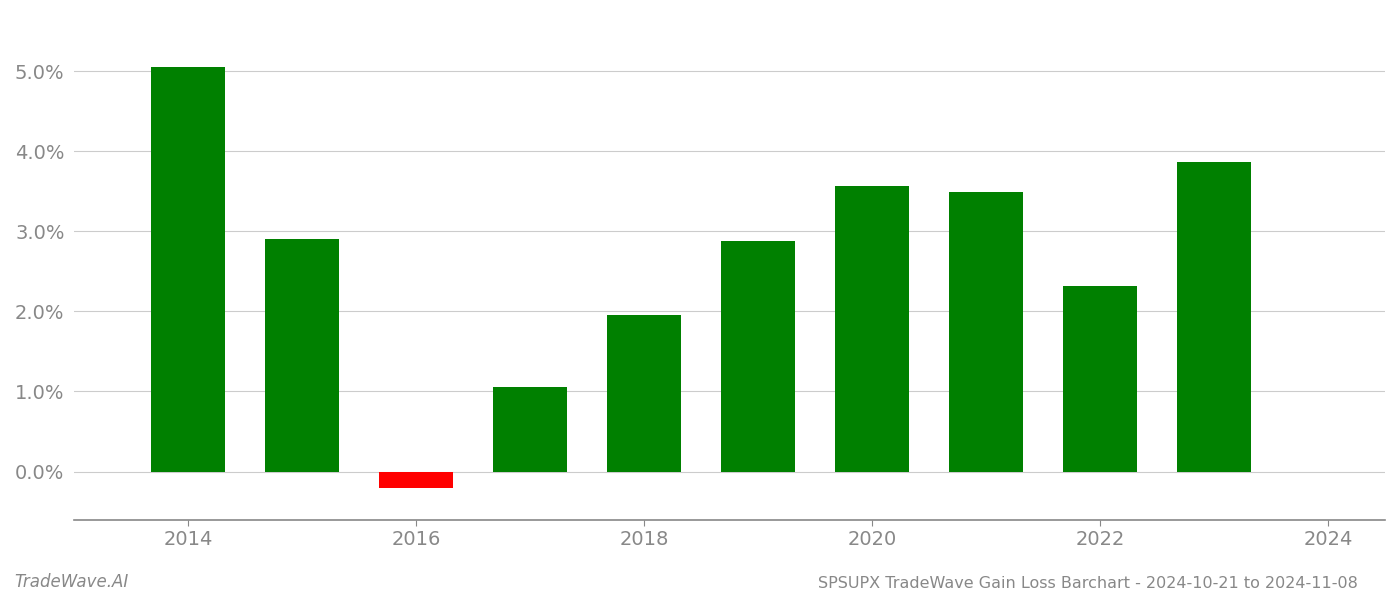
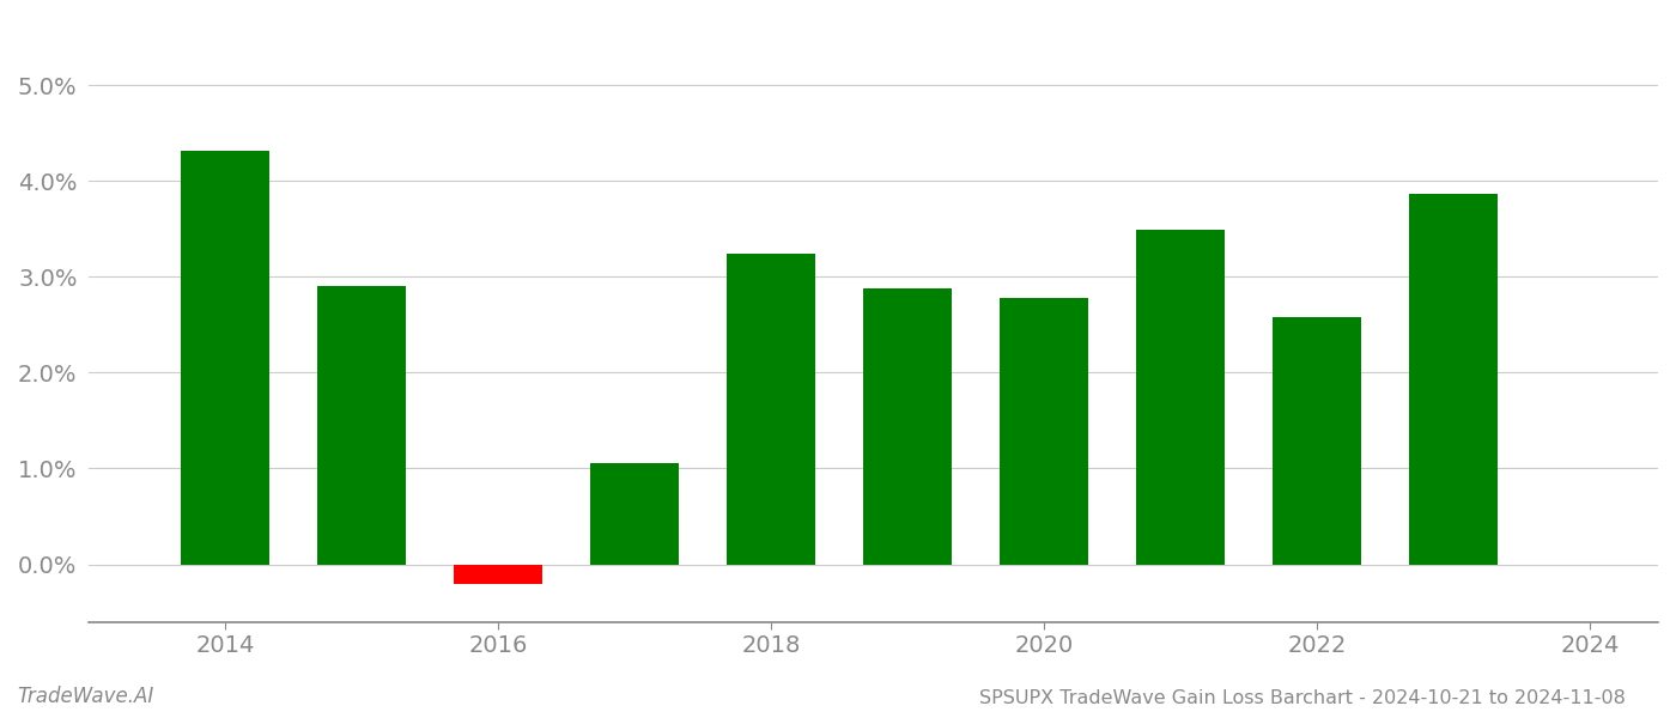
2014: 5.05% -> 4.32%
2018: 1.95% -> 3.24%
2020: 3.57% -> 2.78%
2022: 2.32% -> 2.58%
